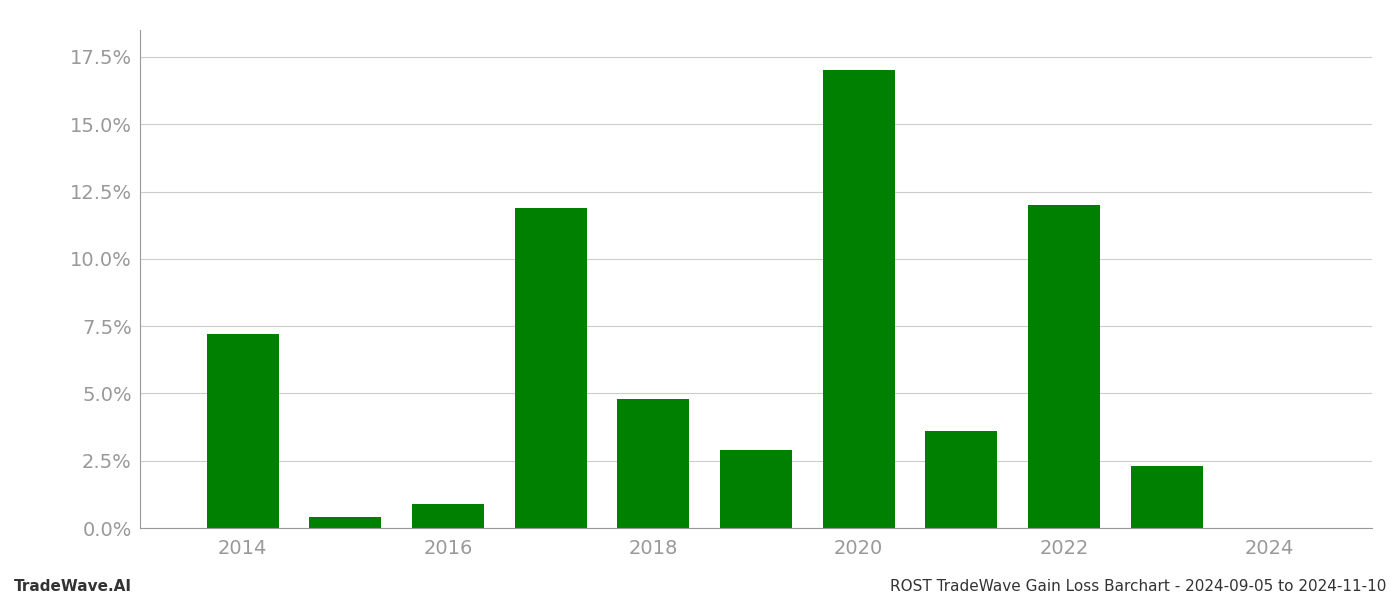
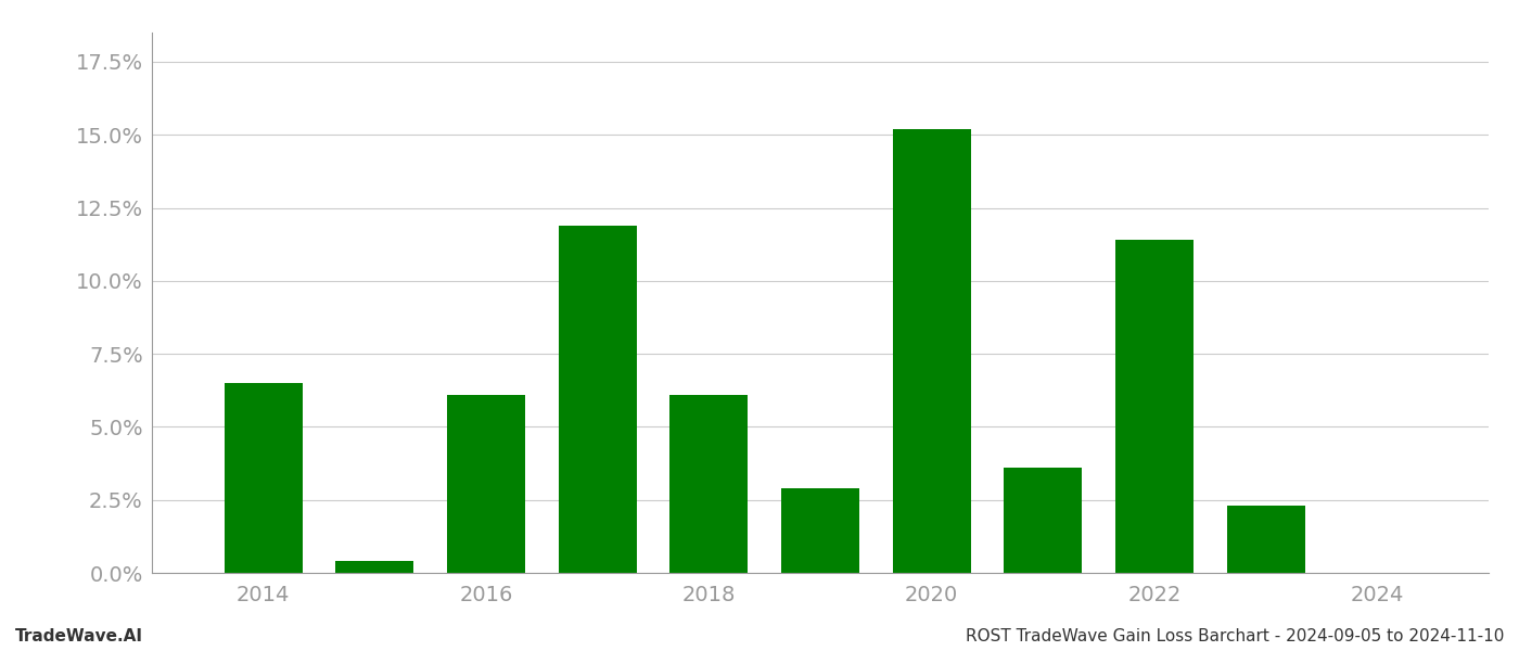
2014: 7.2% -> 6.5%
2016: 0.9% -> 6.1%
2018: 4.8% -> 6.1%
2020: 17.0% -> 15.2%
2022: 12.0% -> 11.4%
